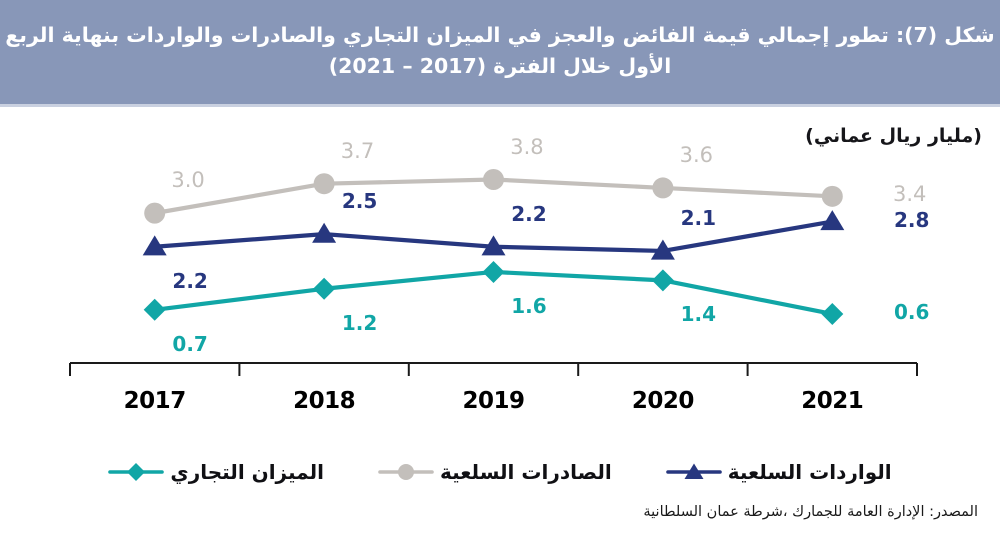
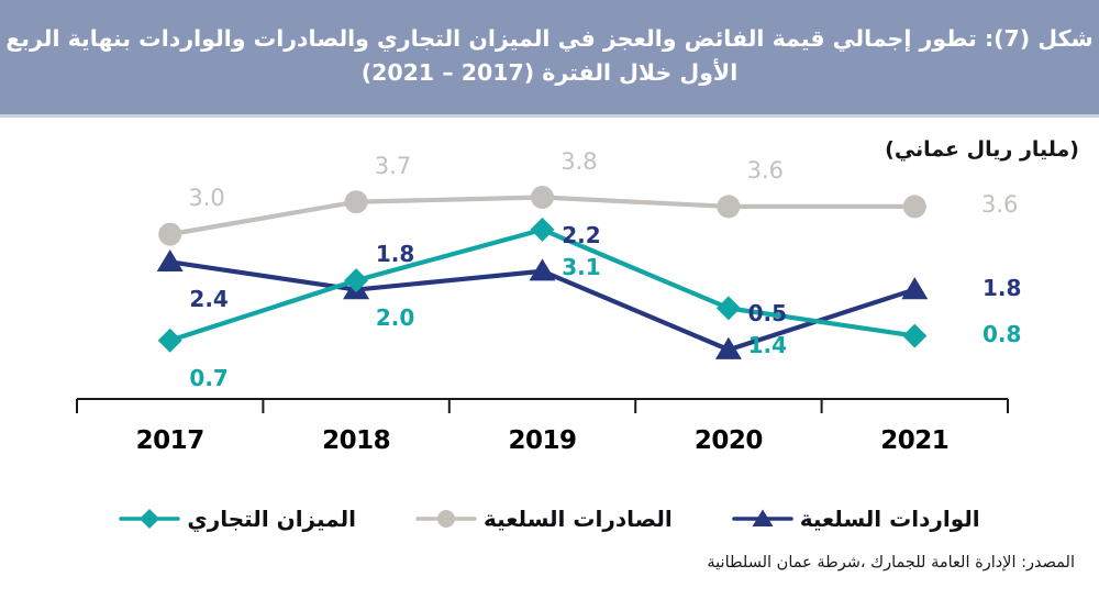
الواردات السلعية/2017: 2.2 -> 2.4
الواردات السلعية/2018: 2.5 -> 1.8
الميزان التجاري/2018: 1.2 -> 2.0
الميزان التجاري/2019: 1.6 -> 3.1
الواردات السلعية/2020: 2.1 -> 0.5
الصادرات السلعية/2021: 3.4 -> 3.6
الواردات السلعية/2021: 2.8 -> 1.8
الميزان التجاري/2021: 0.6 -> 0.8
